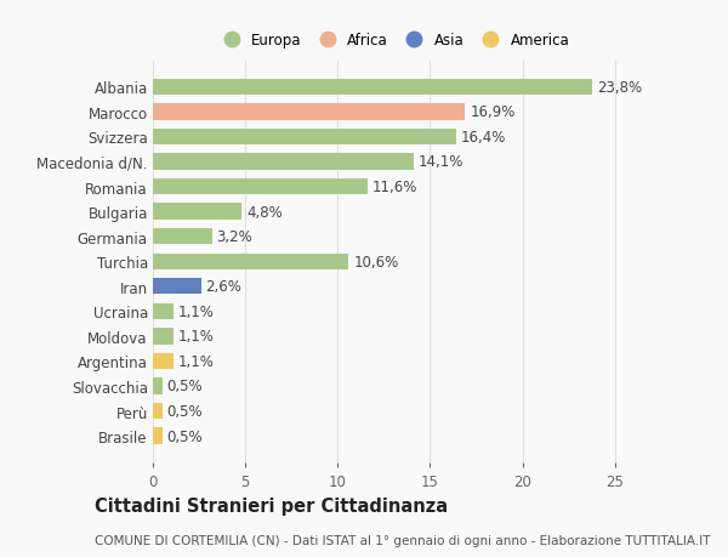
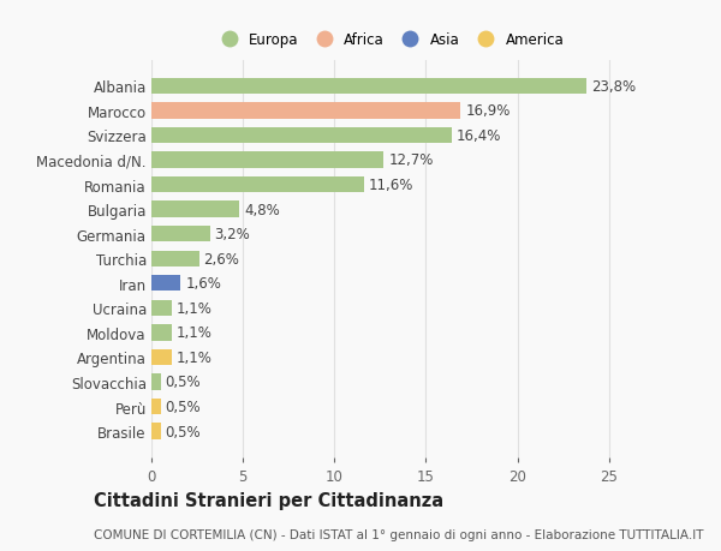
Macedonia d/N.: 14,1% -> 12,7%
Turchia: 10,6% -> 2,6%
Iran: 2,6% -> 1,6%
